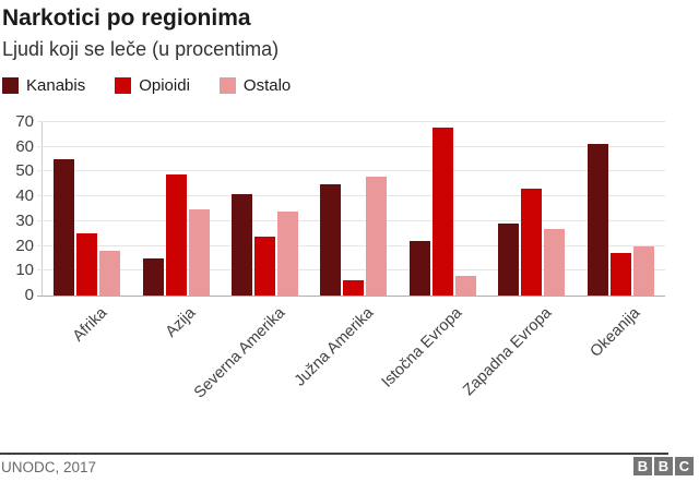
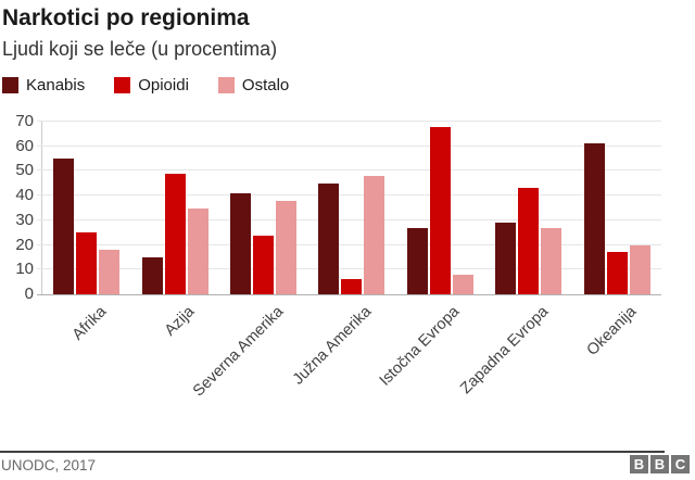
Ostalo/Severna Amerika: 34 -> 38
Kanabis/Istočna Evropa: 22 -> 27
